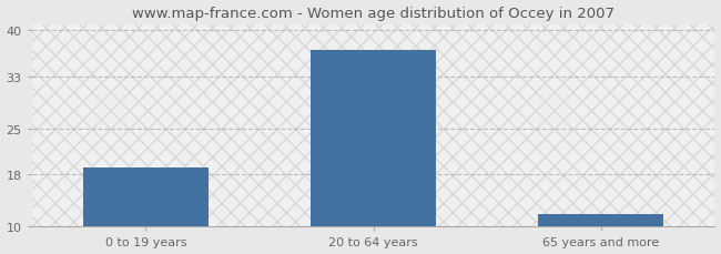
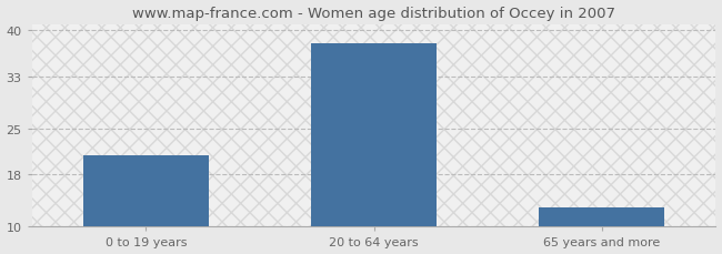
0 to 19 years: 19 -> 21
20 to 64 years: 37 -> 38
65 years and more: 12 -> 13
